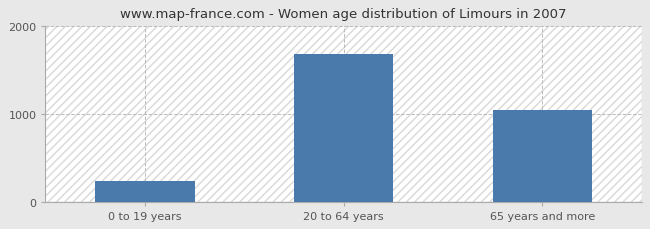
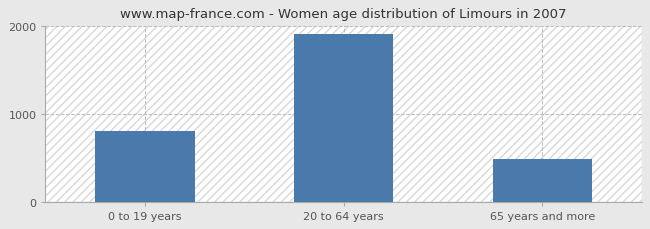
0 to 19 years: 240 -> 800
20 to 64 years: 1680 -> 1900
65 years and more: 1040 -> 490
